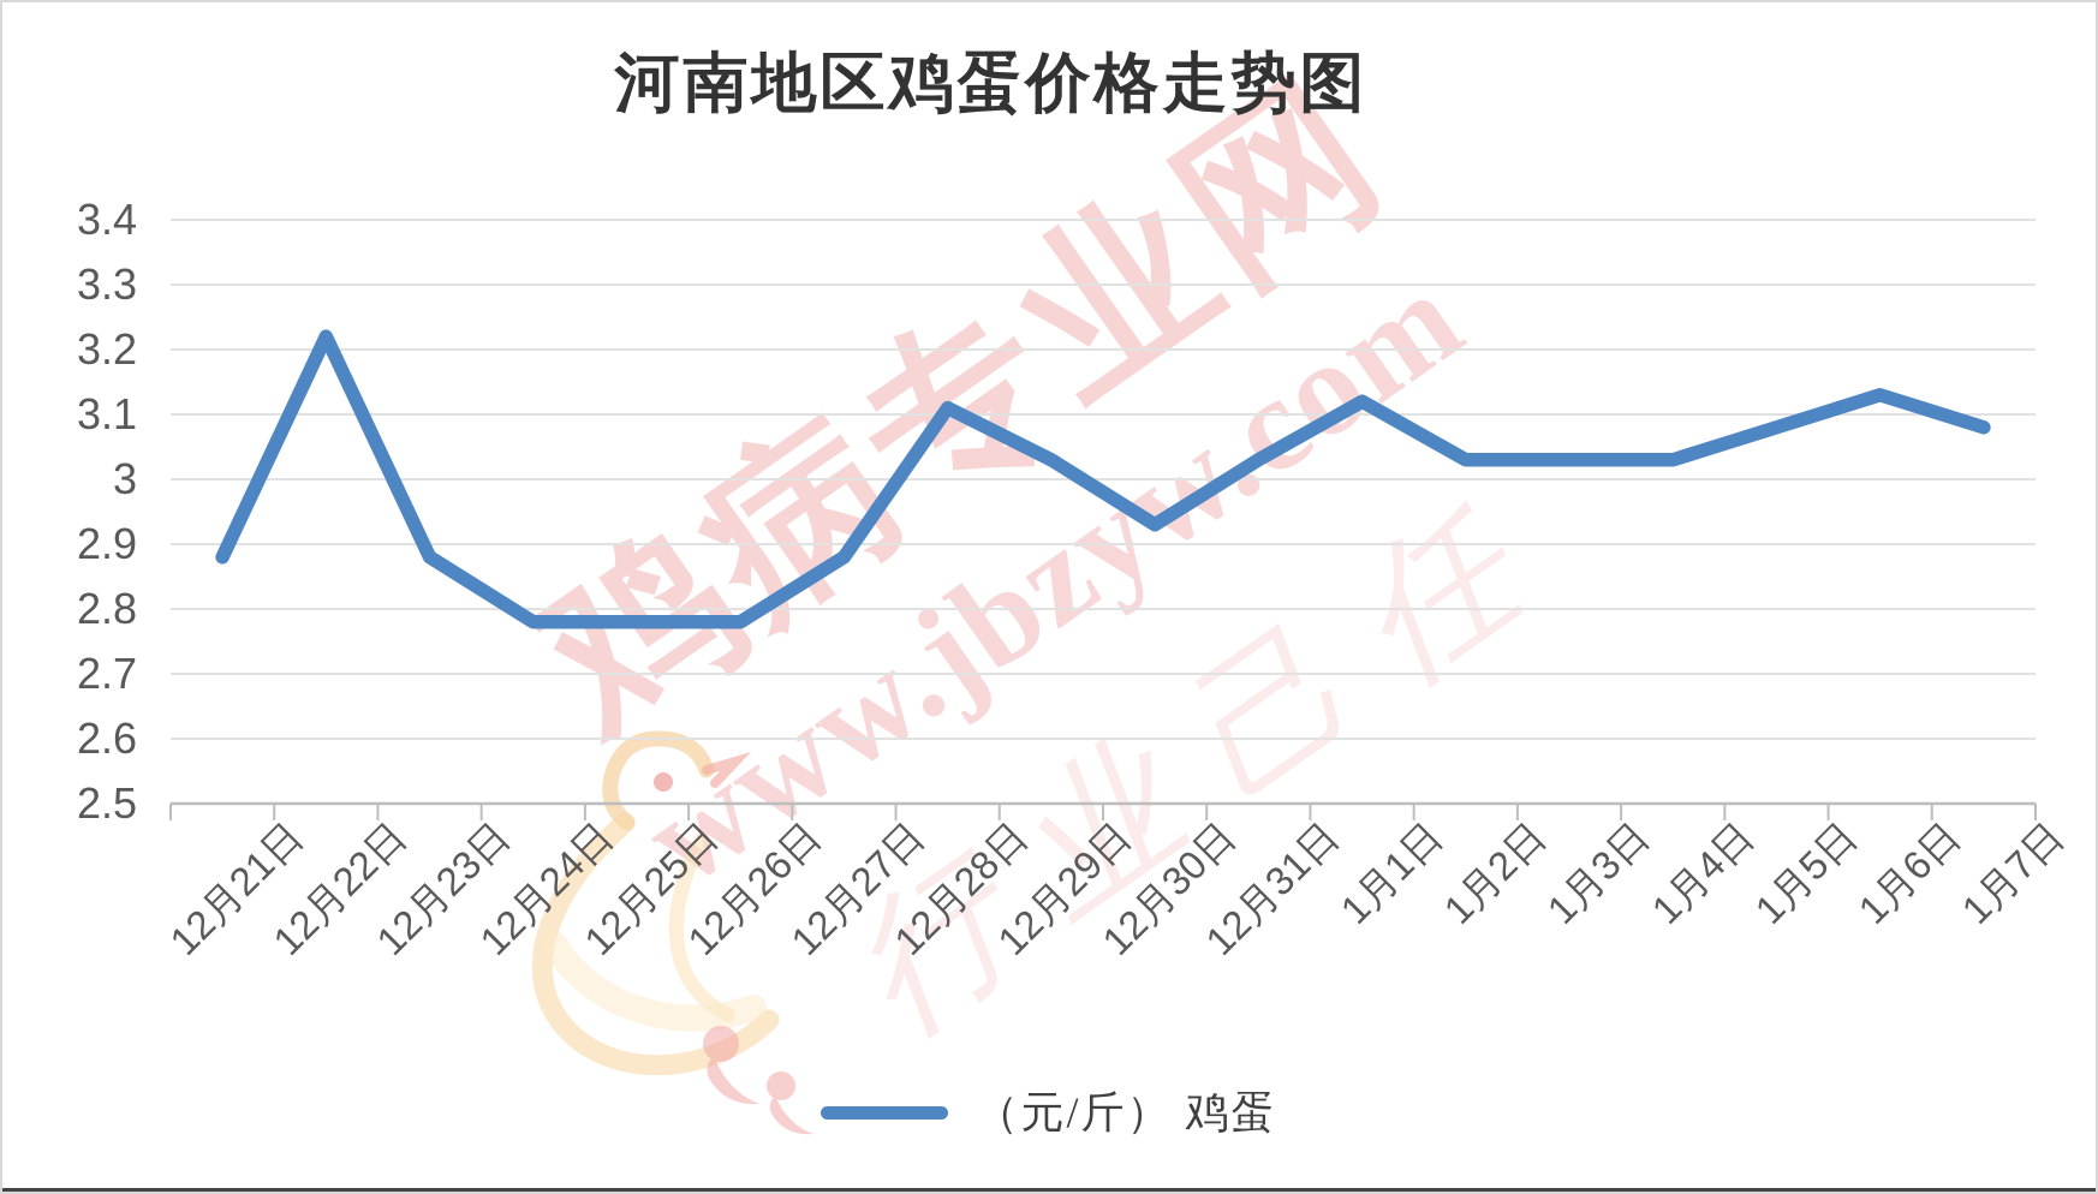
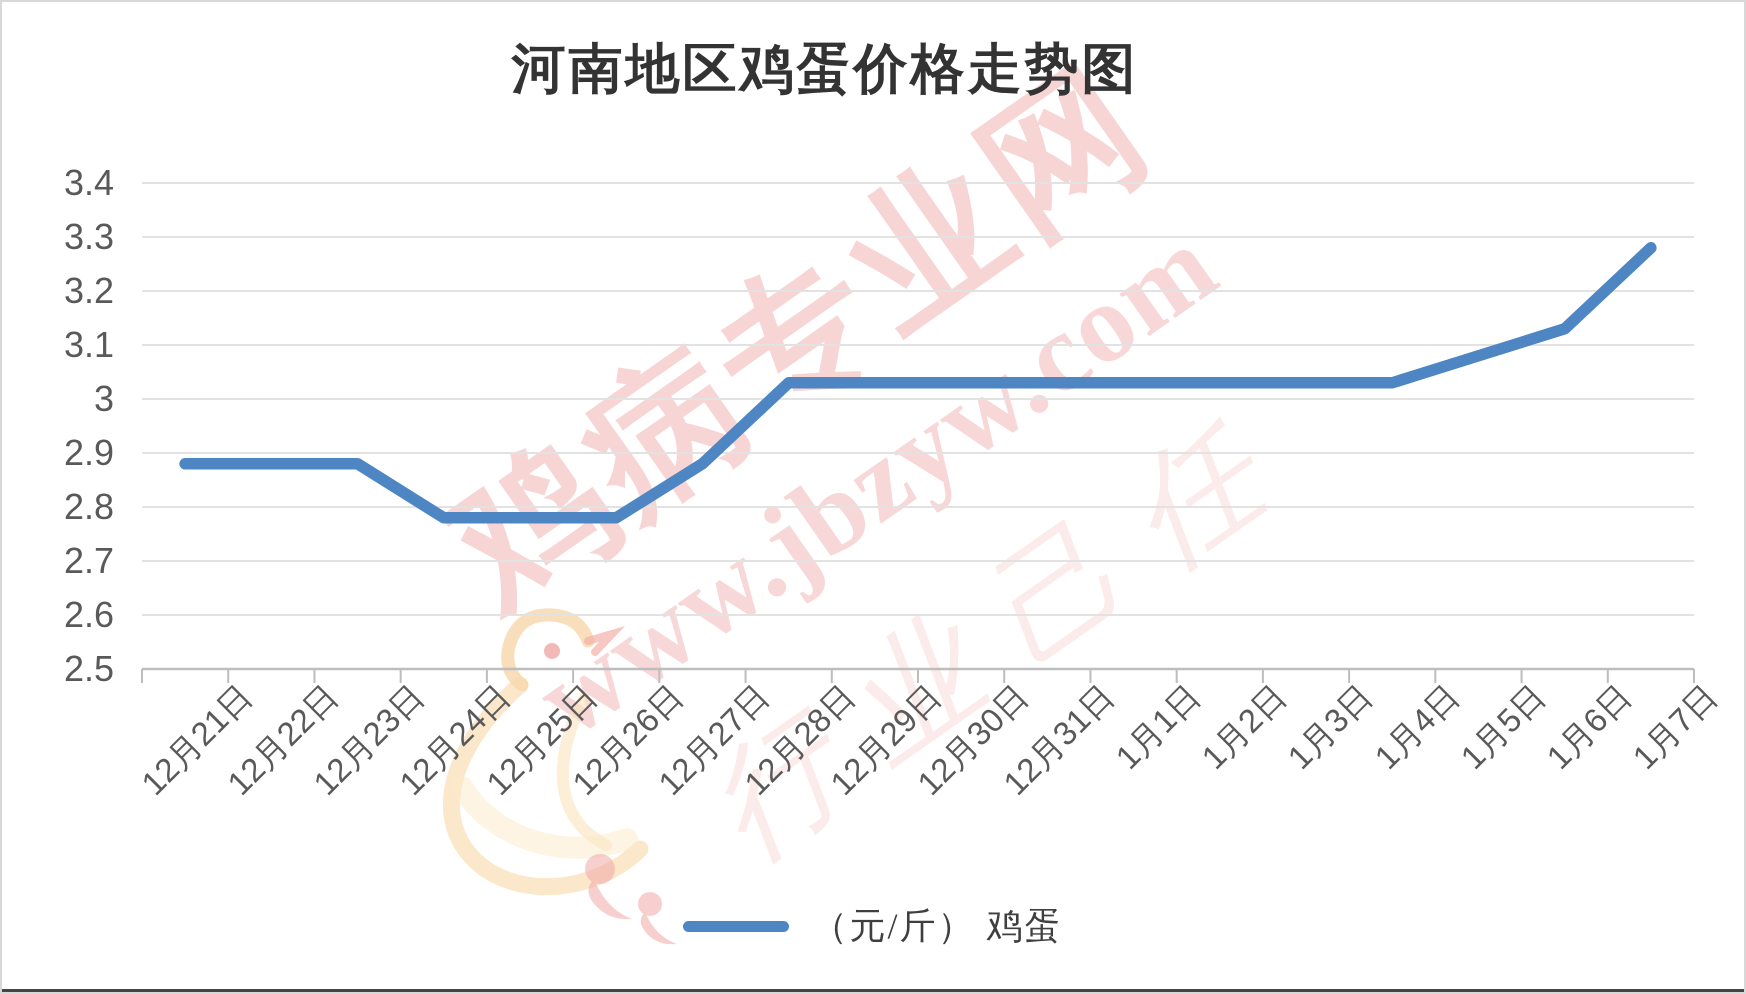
12月22日: 3.22 -> 2.88
12月28日: 3.11 -> 3.03
12月30日: 2.93 -> 3.03
1月1日: 3.12 -> 3.03
1月7日: 3.08 -> 3.28
